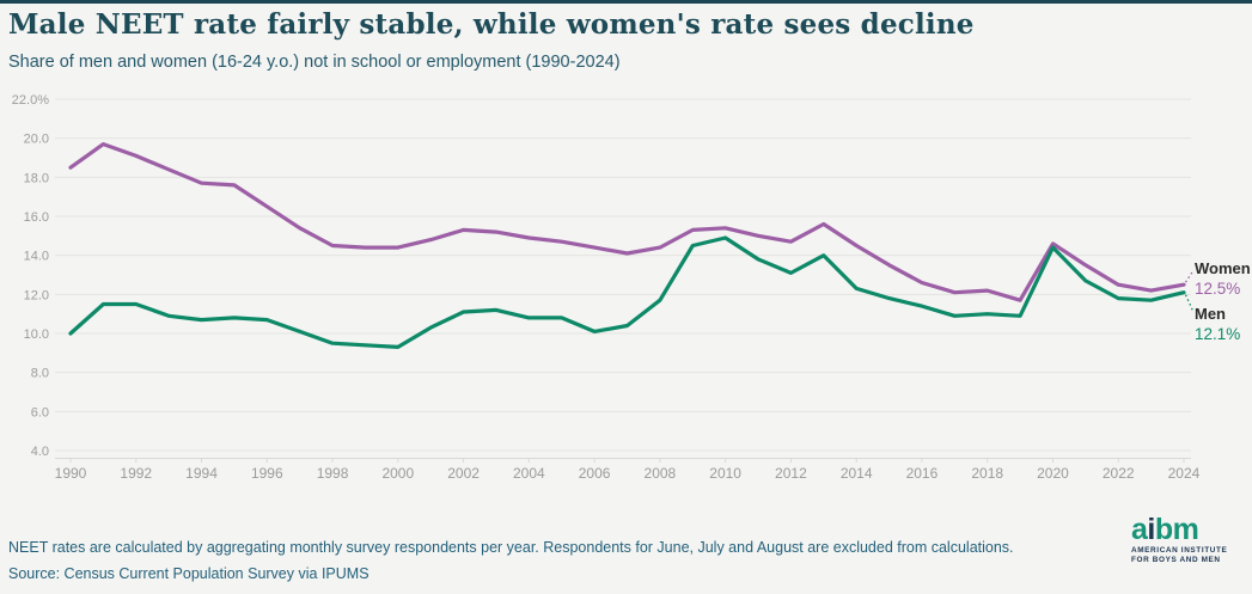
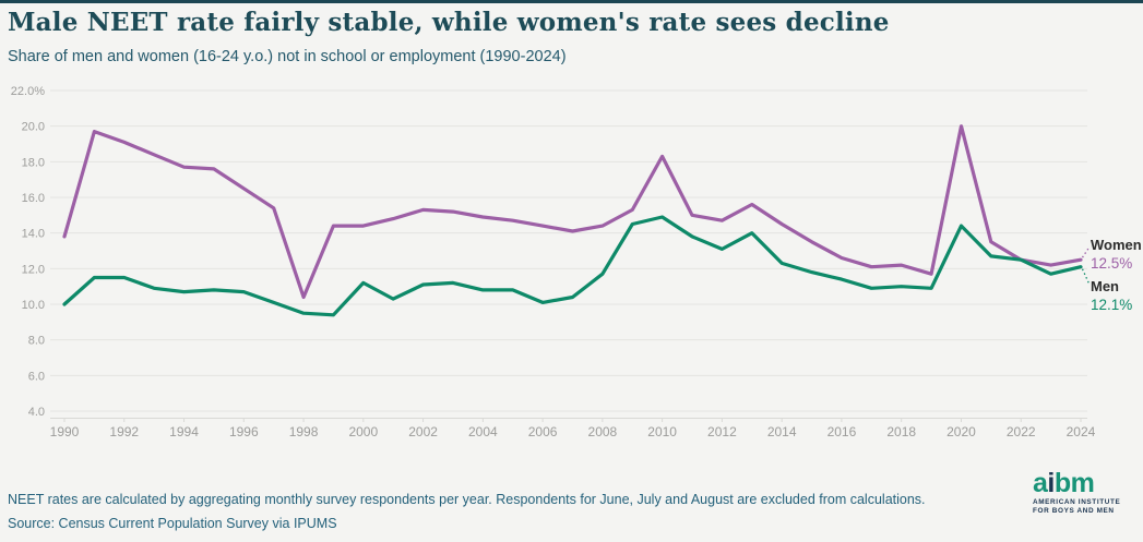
Women/1990: 18.5% -> 13.8%
Women/1998: 14.5% -> 10.4%
Men/2000: 9.3% -> 11.2%
Women/2010: 15.4% -> 18.3%
Women/2020: 14.6% -> 20.0%
Men/2022: 11.8% -> 12.5%
